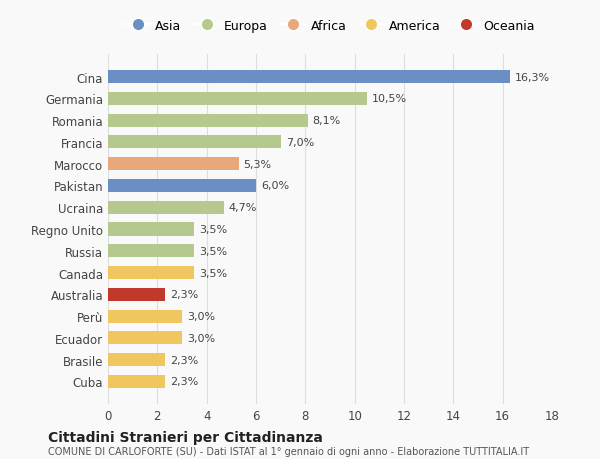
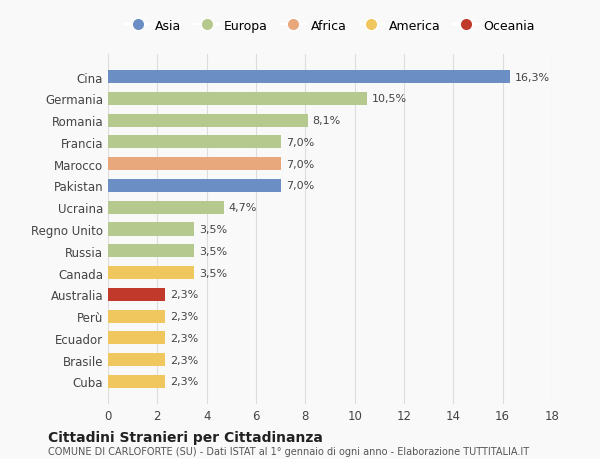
Marocco: 5,3% -> 7,0%
Pakistan: 6,0% -> 7,0%
Perù: 3,0% -> 2,3%
Ecuador: 3,0% -> 2,3%
